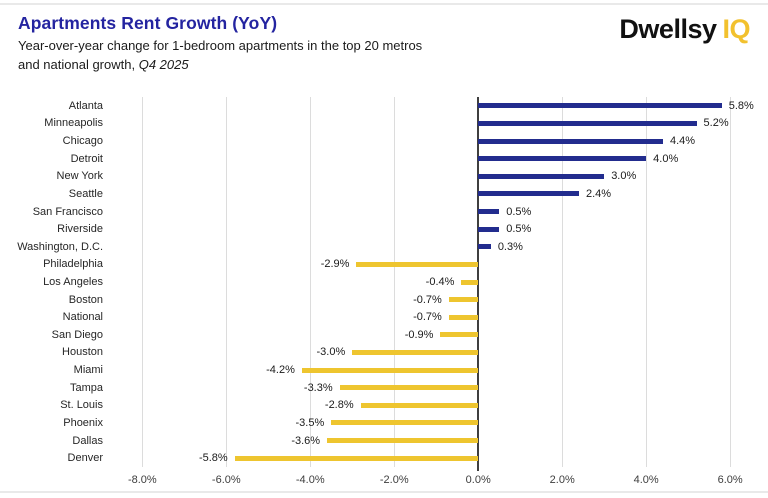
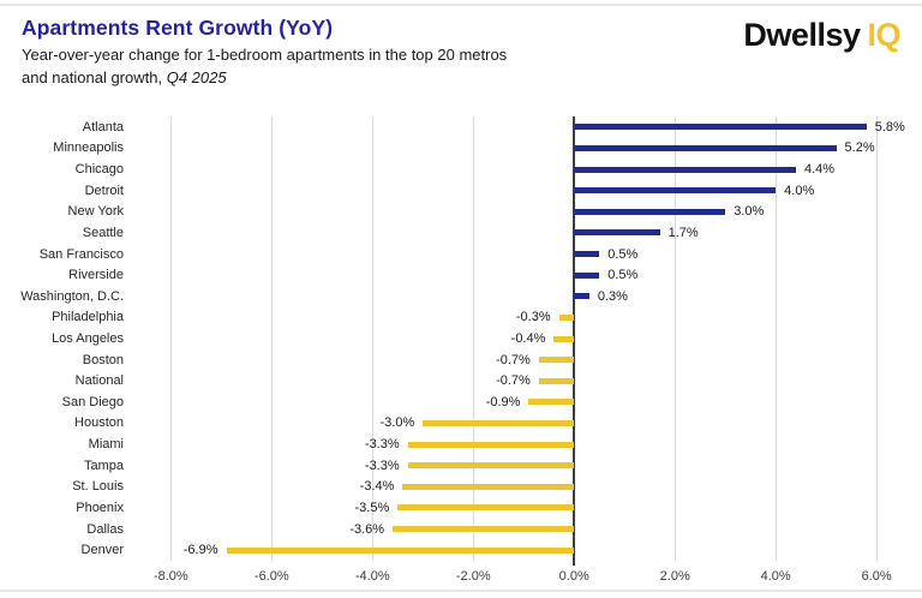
Seattle: 2.4% -> 1.7%
Philadelphia: -2.9% -> -0.3%
Miami: -4.2% -> -3.3%
St. Louis: -2.8% -> -3.4%
Denver: -5.8% -> -6.9%
